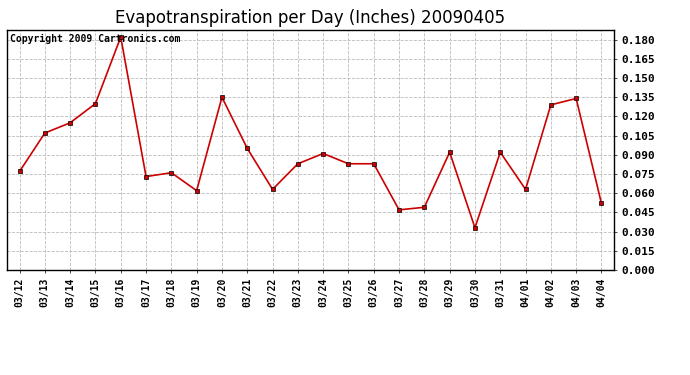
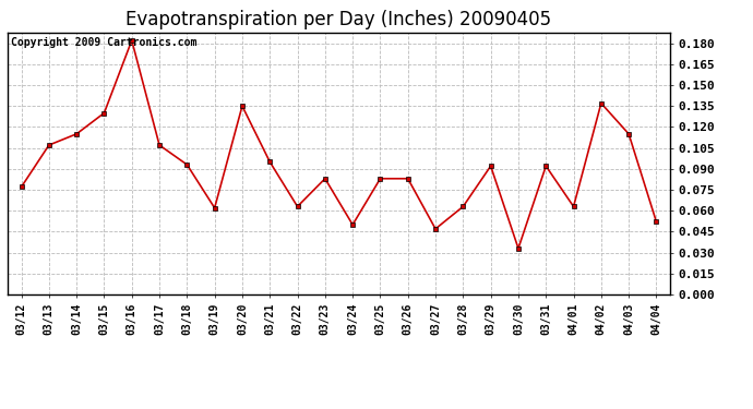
03/17: 0.073 -> 0.107
03/18: 0.076 -> 0.093
03/24: 0.091 -> 0.050
03/28: 0.049 -> 0.063
04/02: 0.129 -> 0.137
04/03: 0.134 -> 0.115
